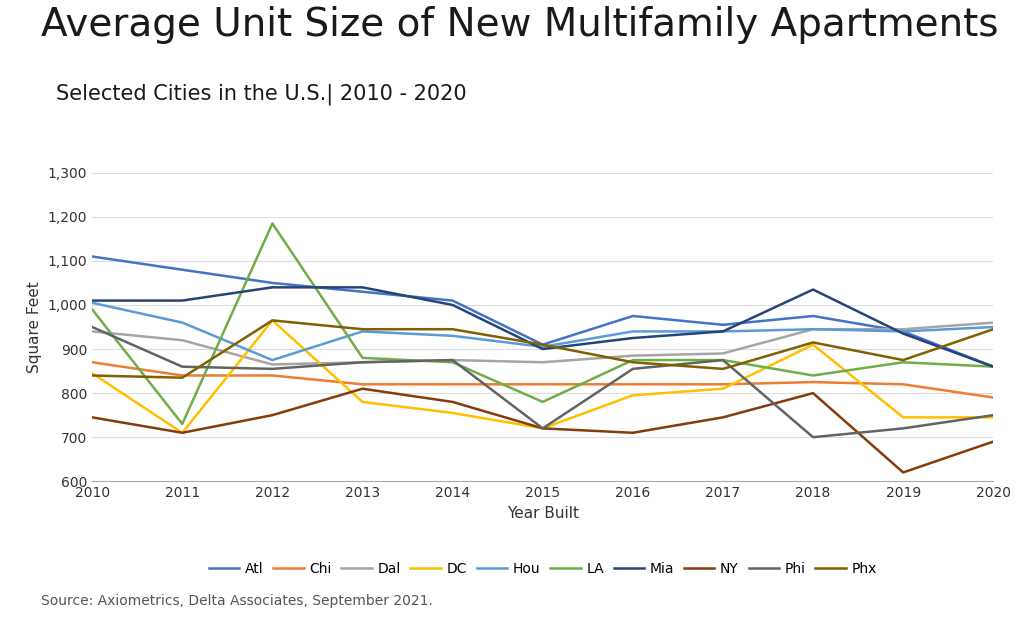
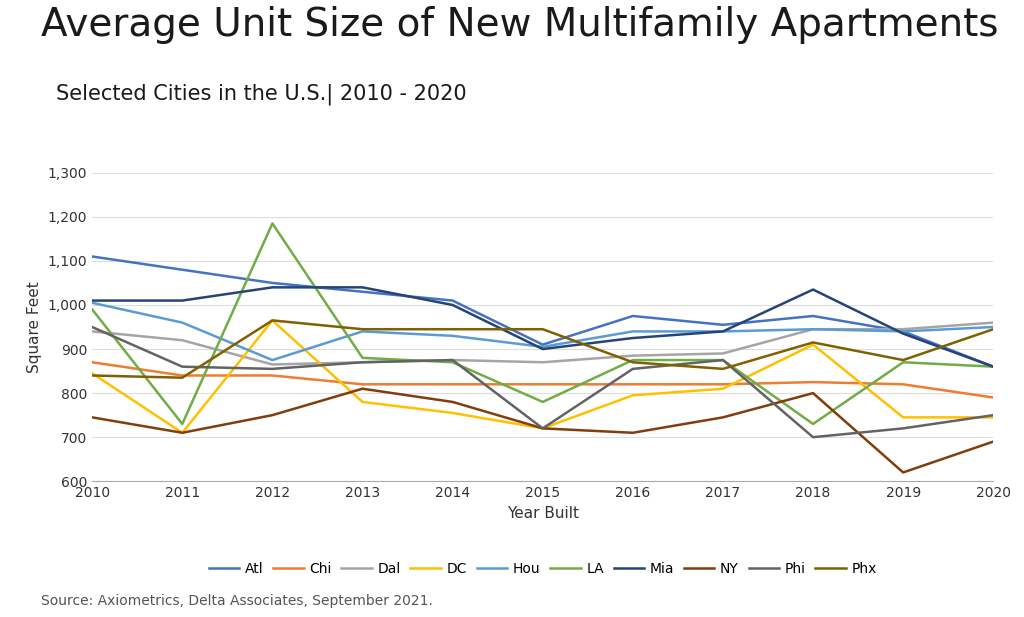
Phx/2015: 910 -> 945
LA/2018: 840 -> 730
